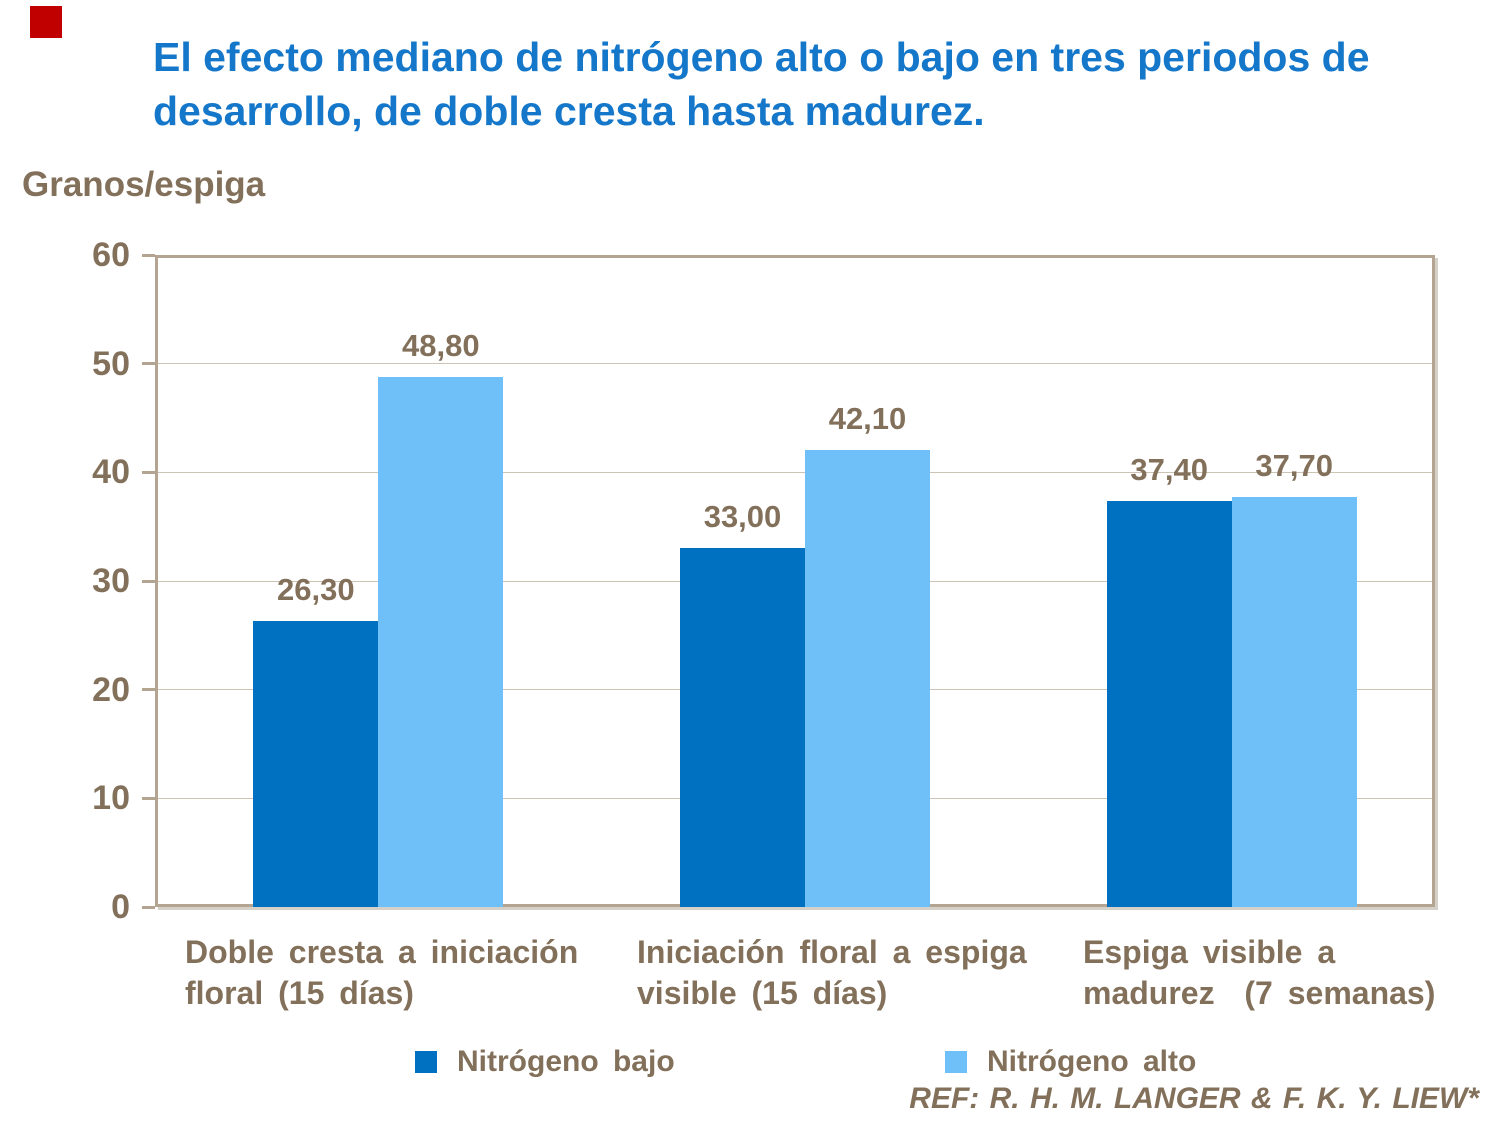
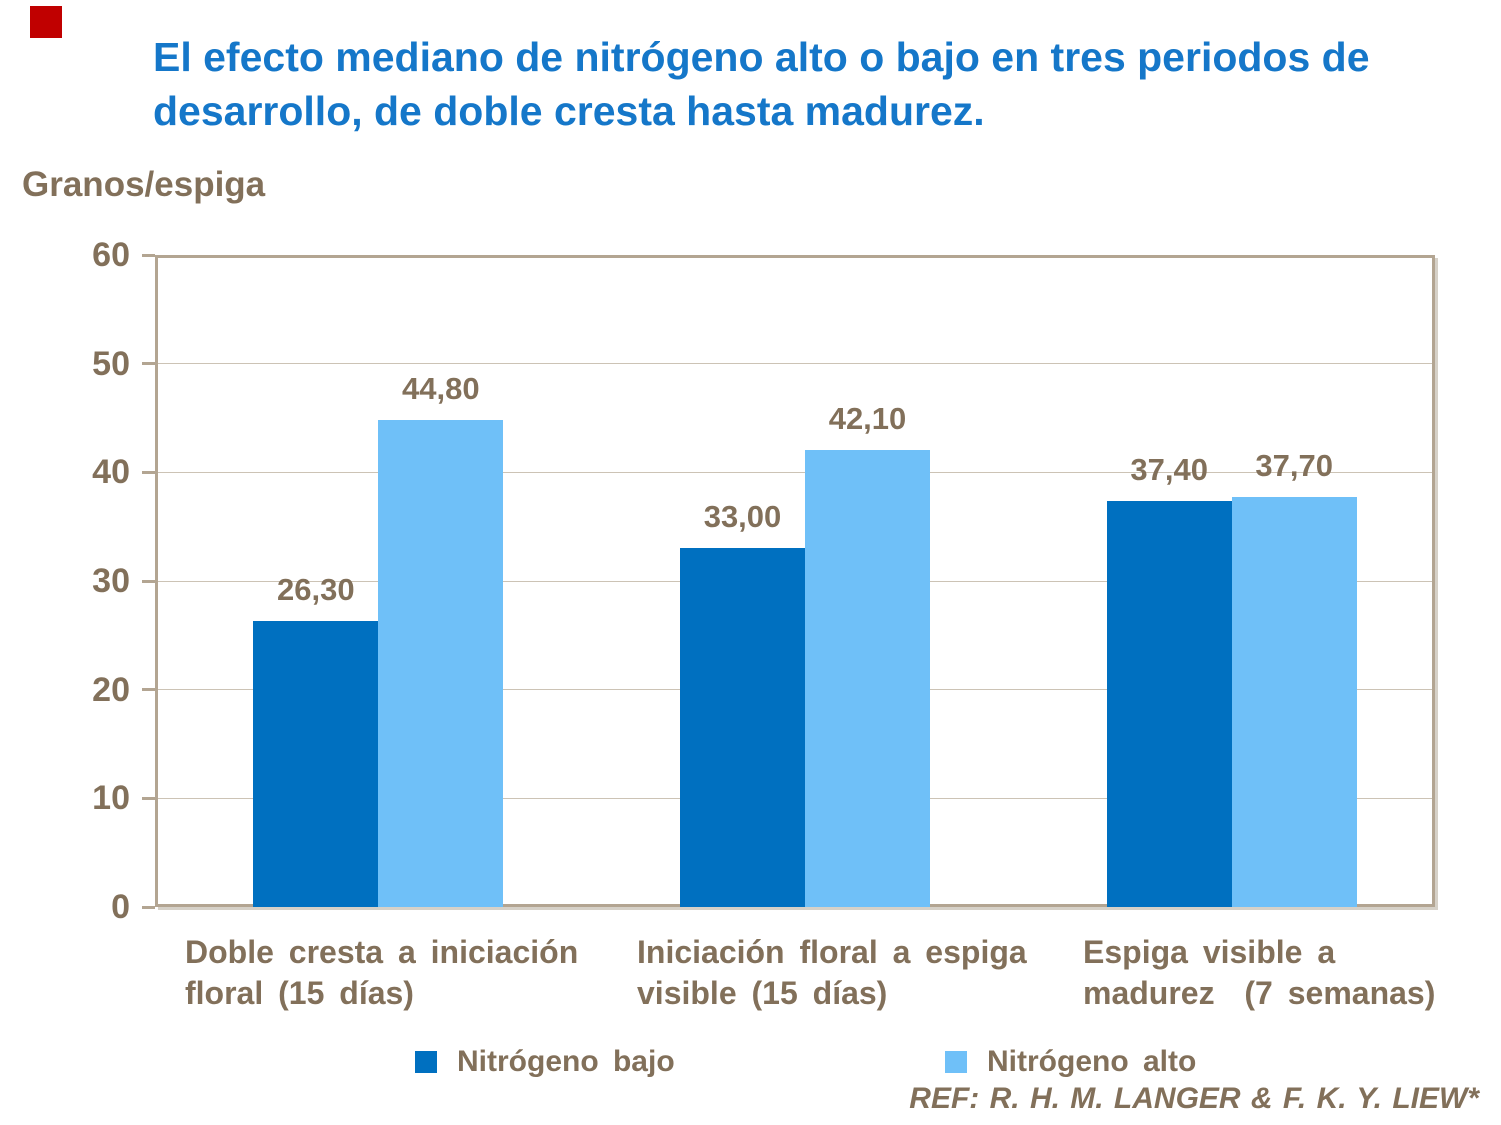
Nitrógeno alto/Doble cresta a iniciación floral (15 días): 48,80 -> 44,80
